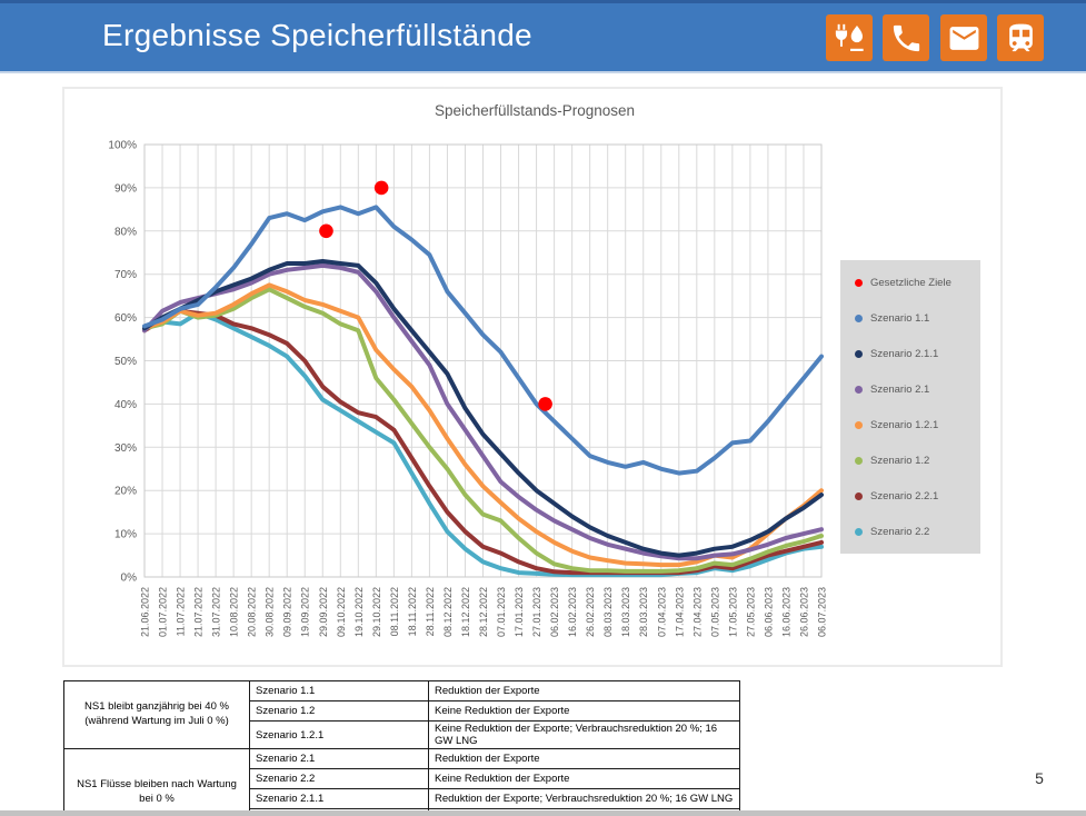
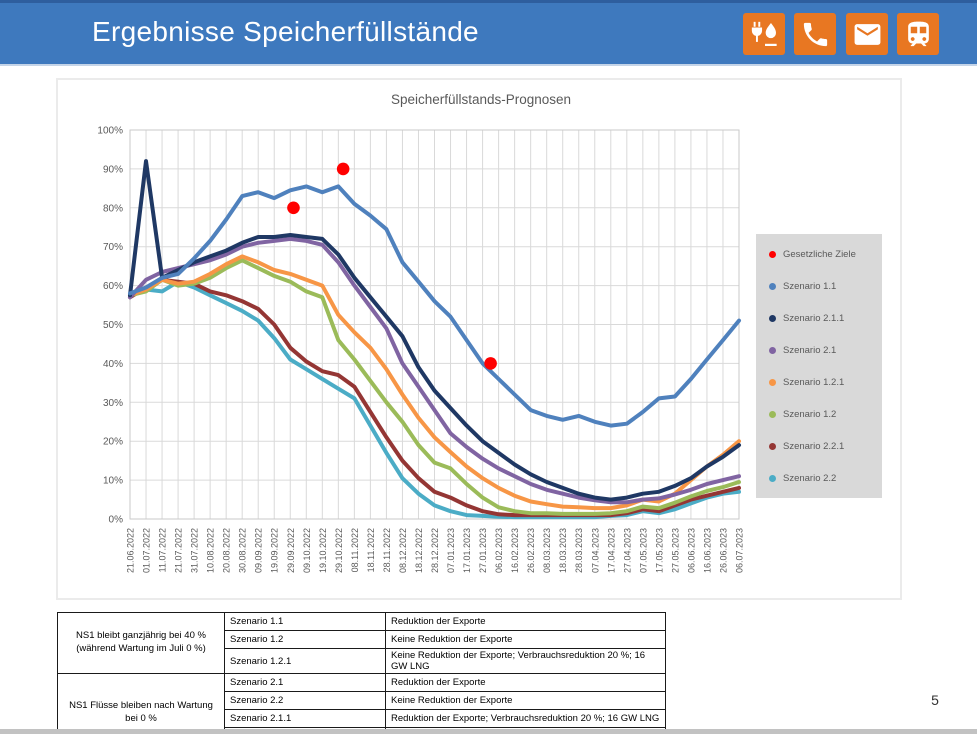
Szenario 2.1.1/01.07.2022: 60% -> 92%
